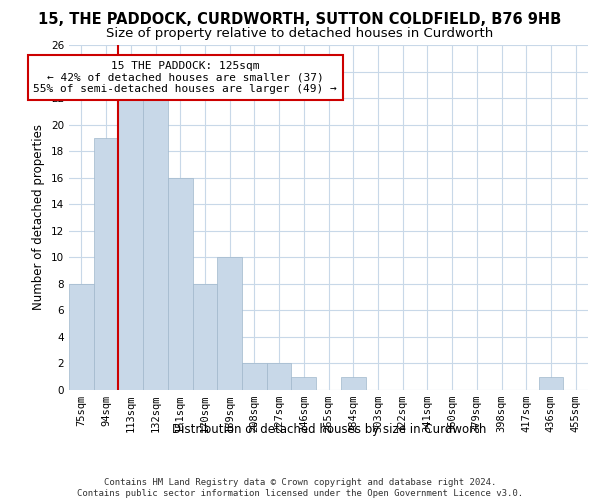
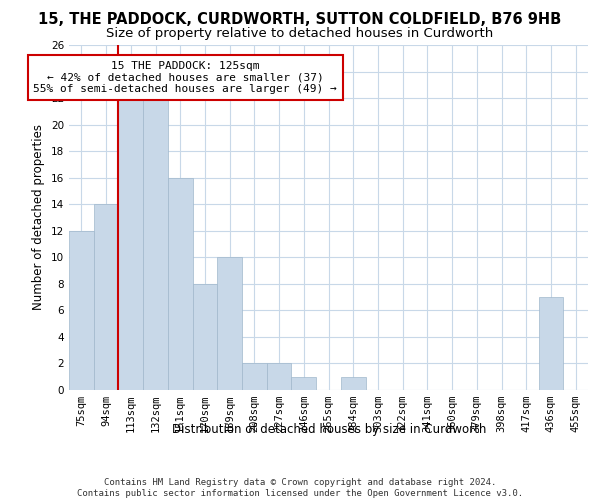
75sqm: 8 -> 12
94sqm: 19 -> 14
436sqm: 1 -> 7
